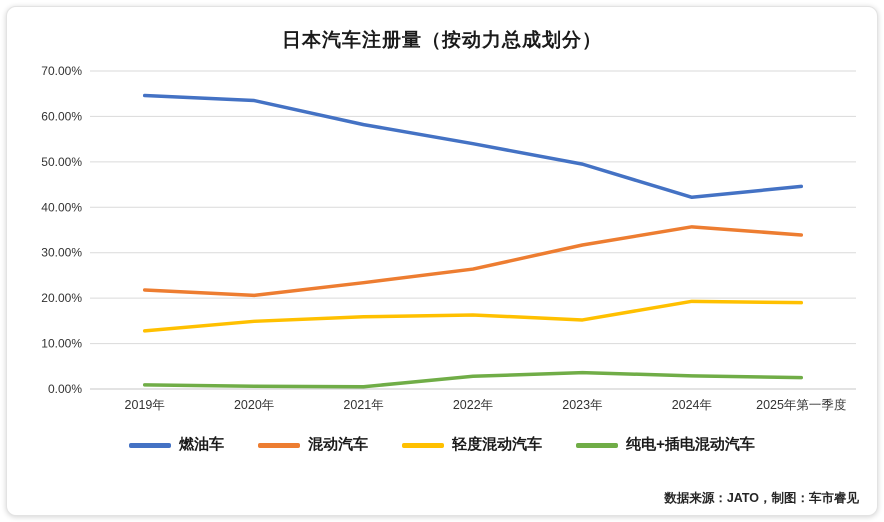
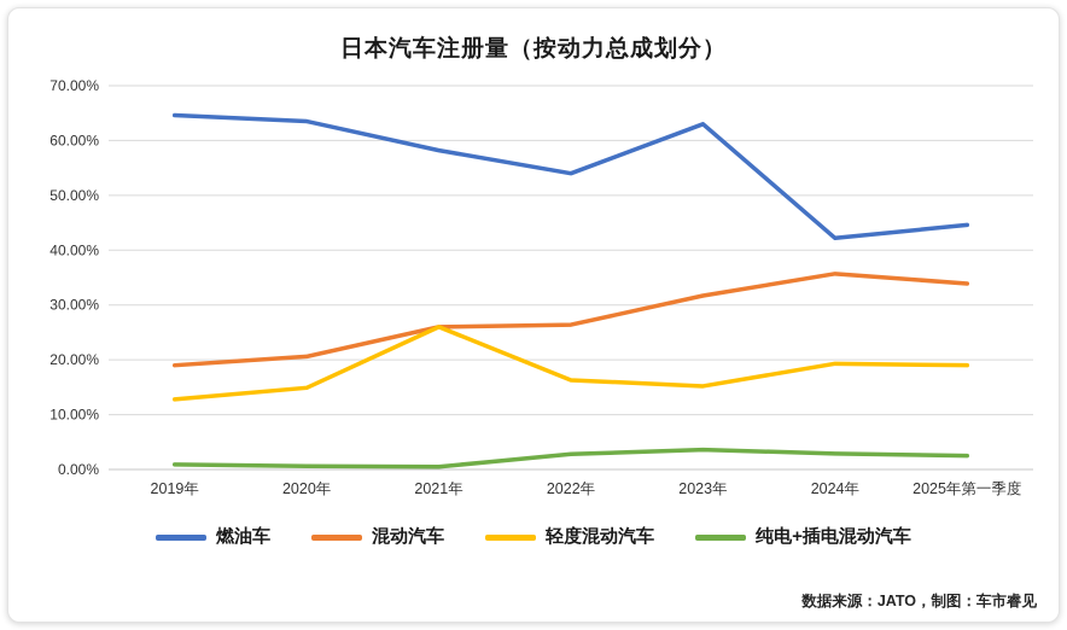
混动汽车/2019年: 22% -> 19%
混动汽车/2021年: 23% -> 26%
轻度混动汽车/2021年: 16% -> 26%
燃油车/2023年: 50% -> 63%
